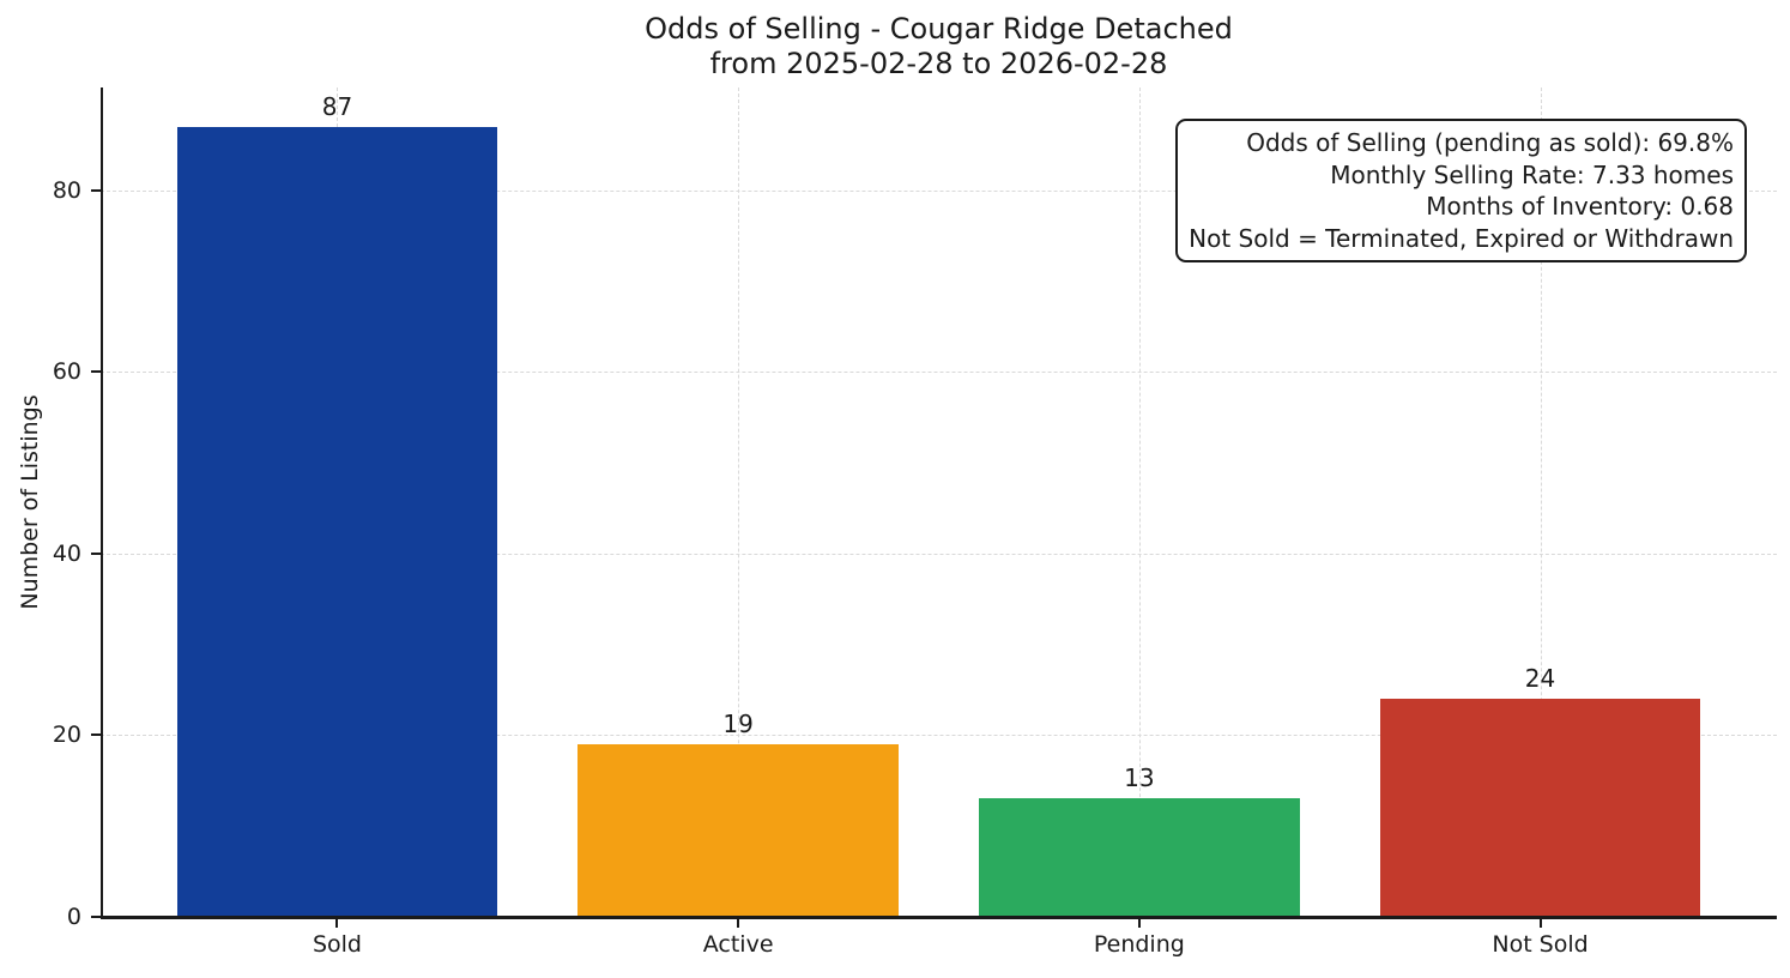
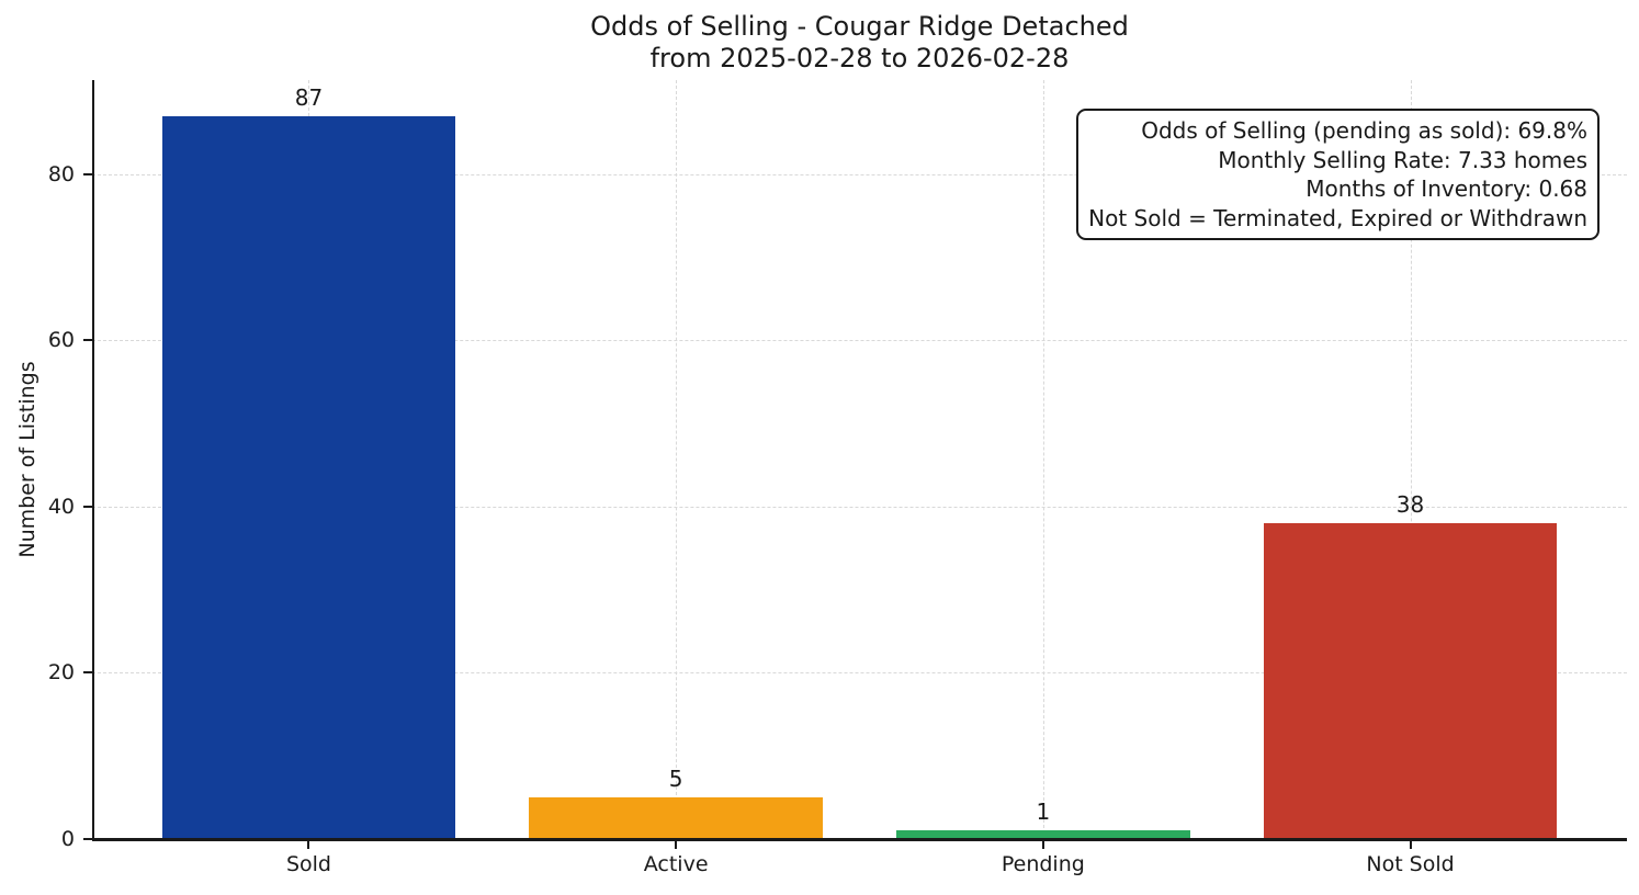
Active: 19 -> 5
Pending: 13 -> 1
Not Sold: 24 -> 38
